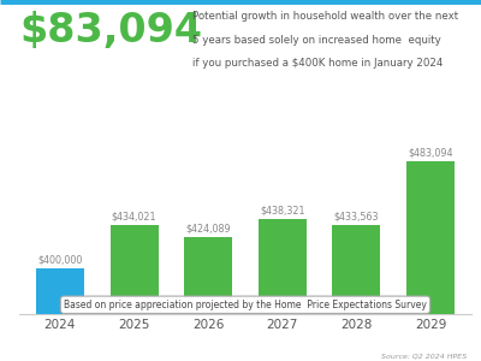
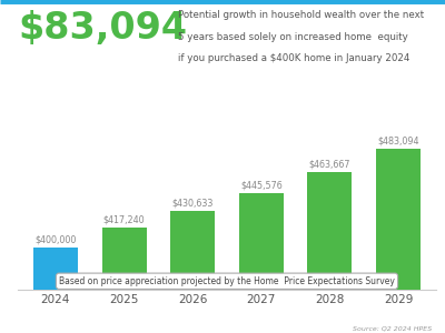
2025: $434,021 -> $417,240
2026: $424,089 -> $430,633
2027: $438,321 -> $445,576
2028: $433,563 -> $463,667
